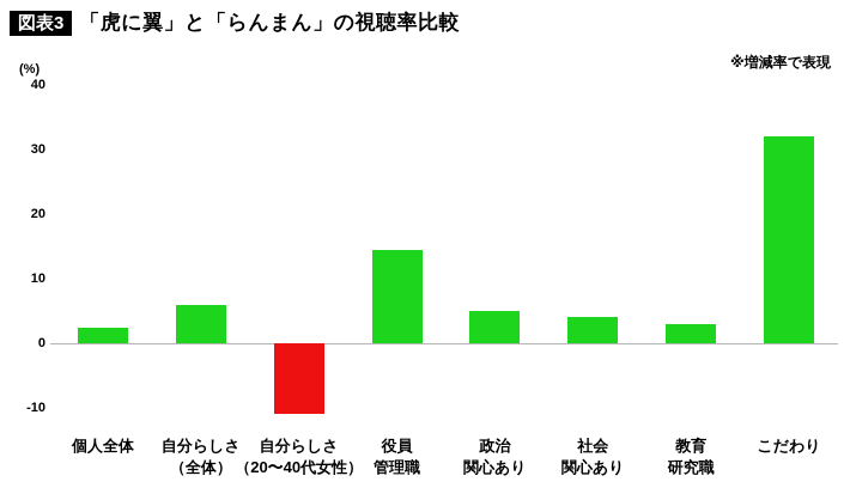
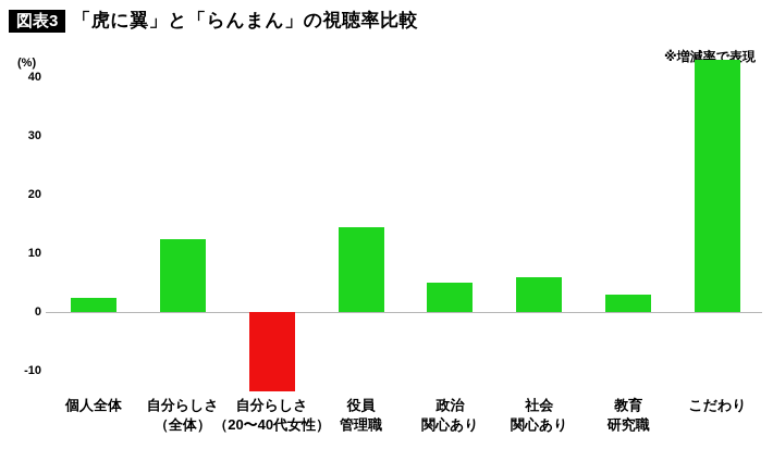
自分らしさ （全体）: 6 -> 12
自分らしさ （20〜40代女性）: -11 -> -14
社会 関心あり: 4 -> 6
こだわり: 32 -> 43
